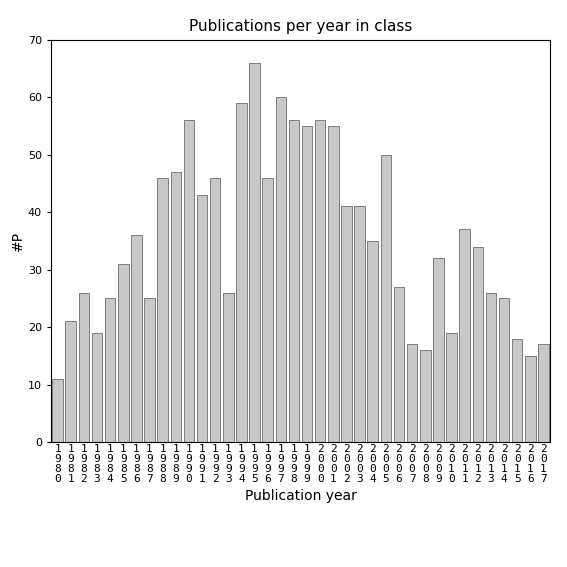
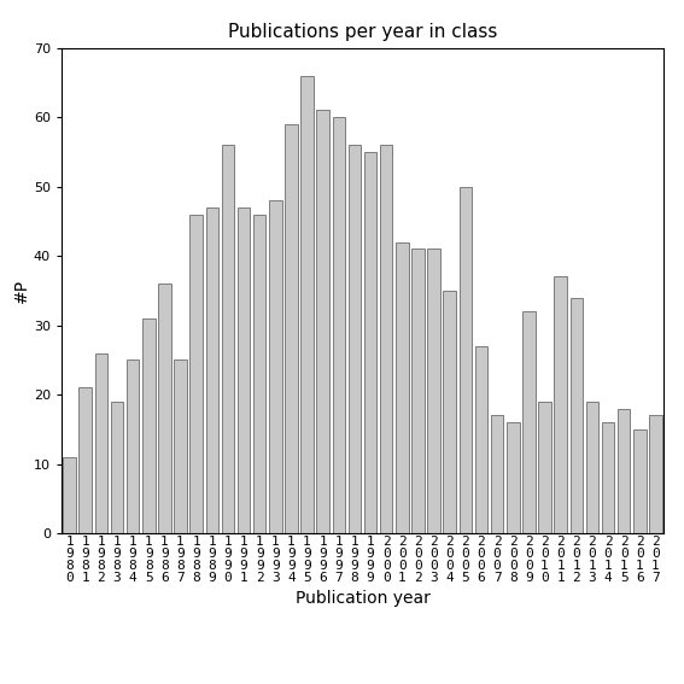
1 9 9 1: 43 -> 47
1 9 9 3: 26 -> 48
1 9 9 6: 46 -> 61
2 0 0 1: 55 -> 42
2 0 1 3: 26 -> 19
2 0 1 4: 25 -> 16
